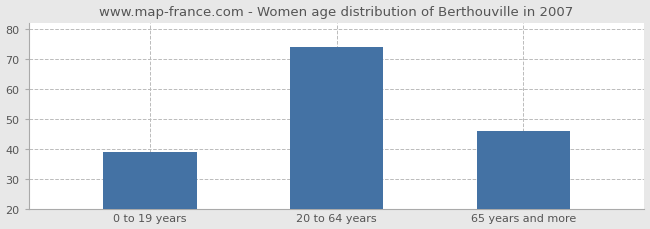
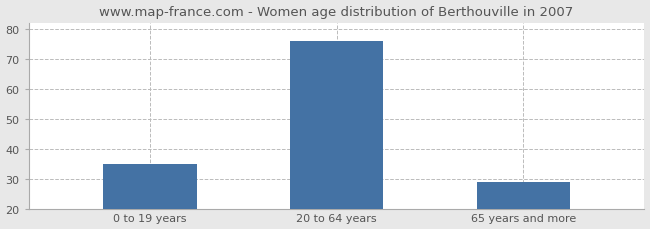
0 to 19 years: 39 -> 35
20 to 64 years: 74 -> 76
65 years and more: 46 -> 29
